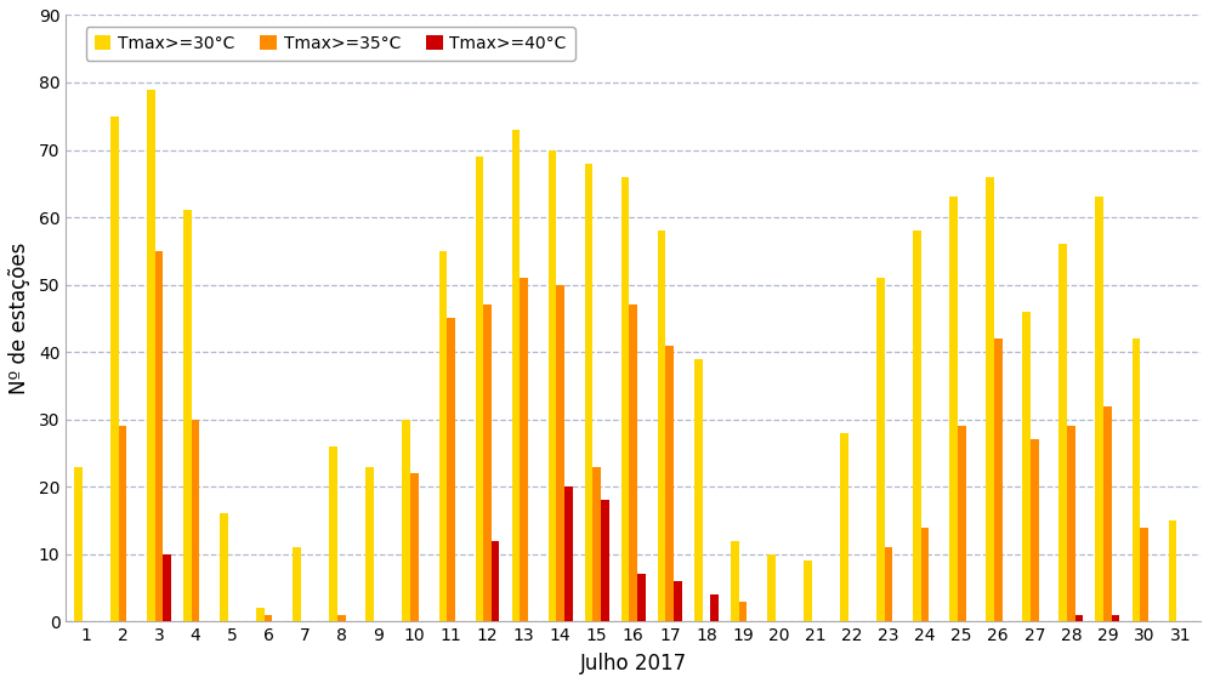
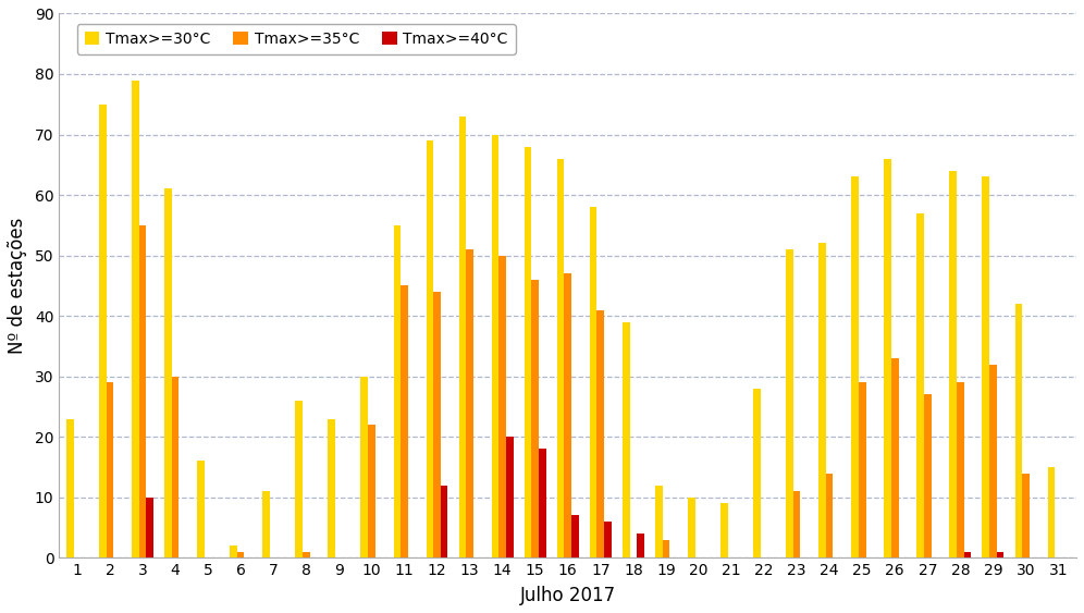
Tmax>=35°C/12: 47 -> 44
Tmax>=35°C/15: 23 -> 46
Tmax>=30°C/24: 58 -> 52
Tmax>=35°C/26: 42 -> 33
Tmax>=30°C/27: 46 -> 57
Tmax>=30°C/28: 56 -> 64
